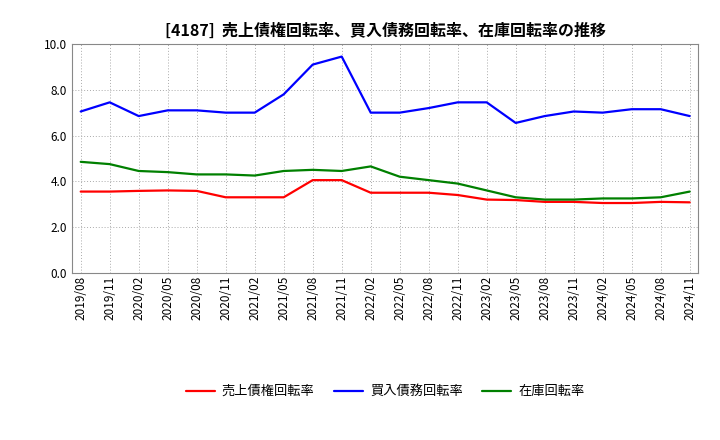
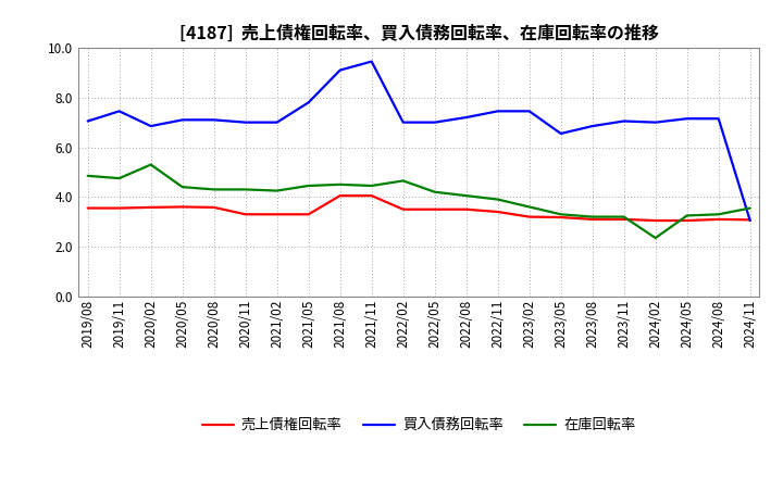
在庫回転率/2020/02: 4.45 -> 5.30
在庫回転率/2024/02: 3.25 -> 2.35
買入債務回転率/2024/11: 6.85 -> 3.05
